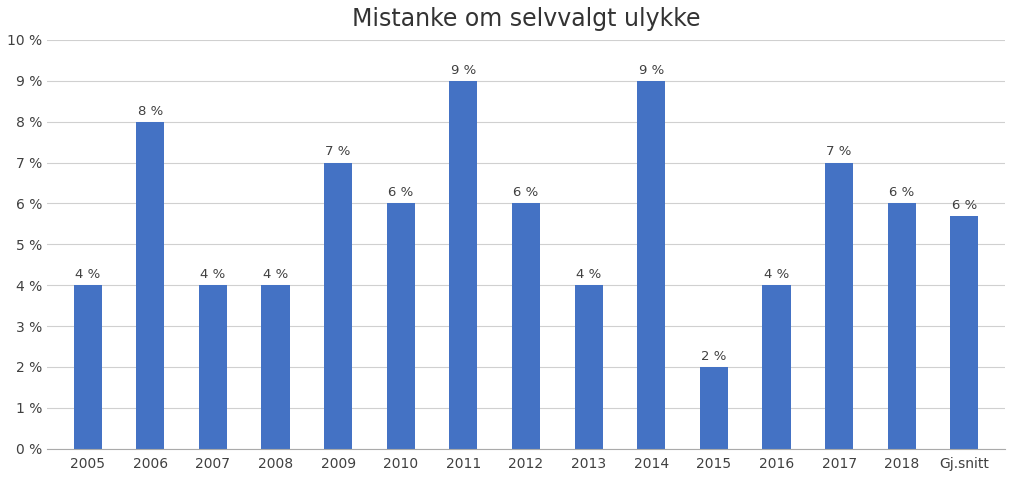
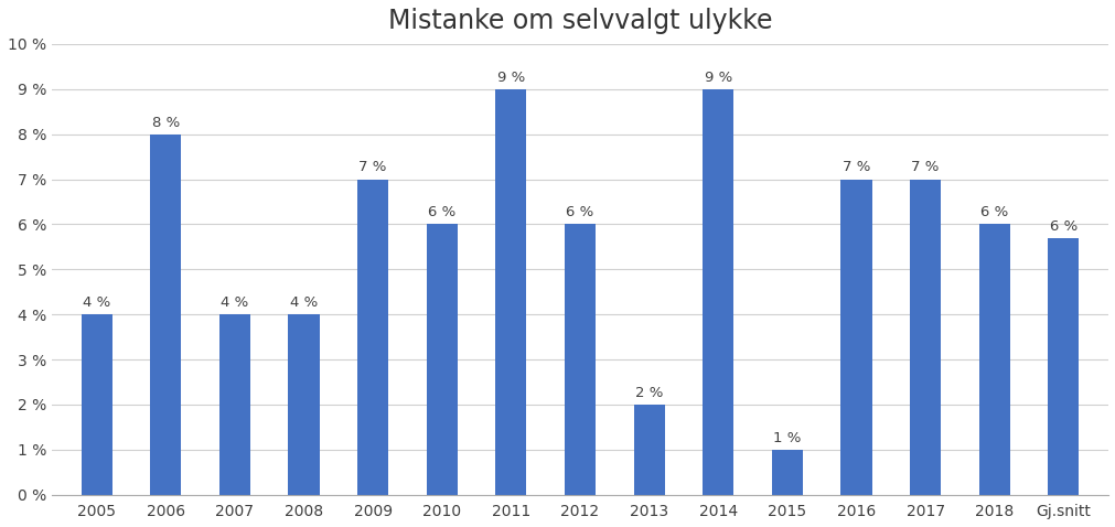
2013: 4 -> 2
2015: 2 -> 1
2016: 4 -> 7
